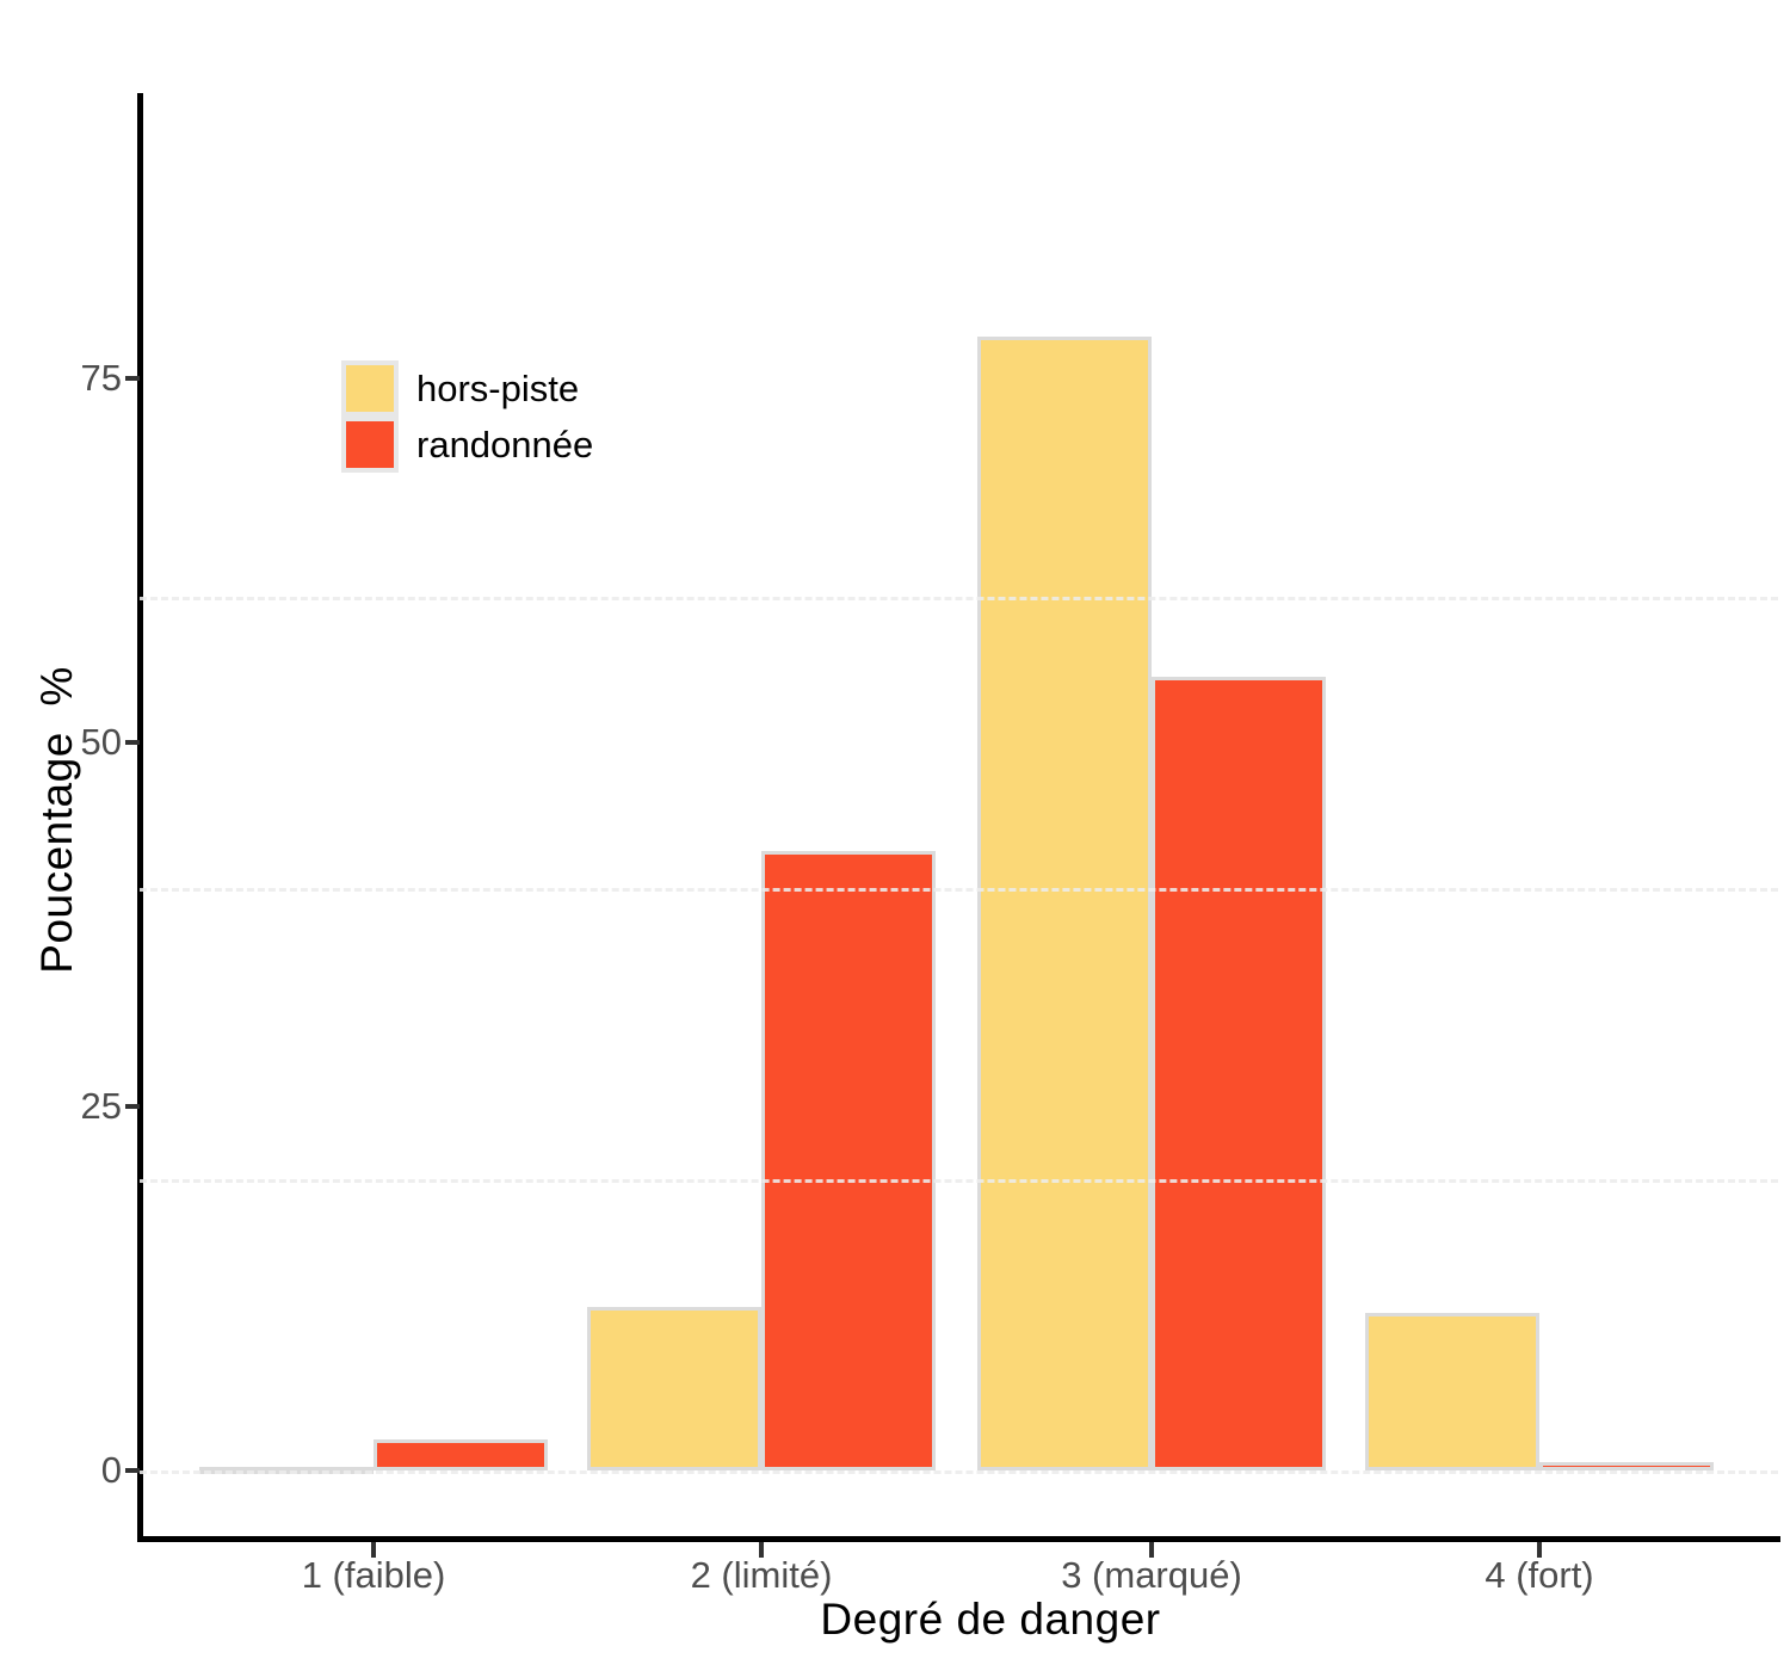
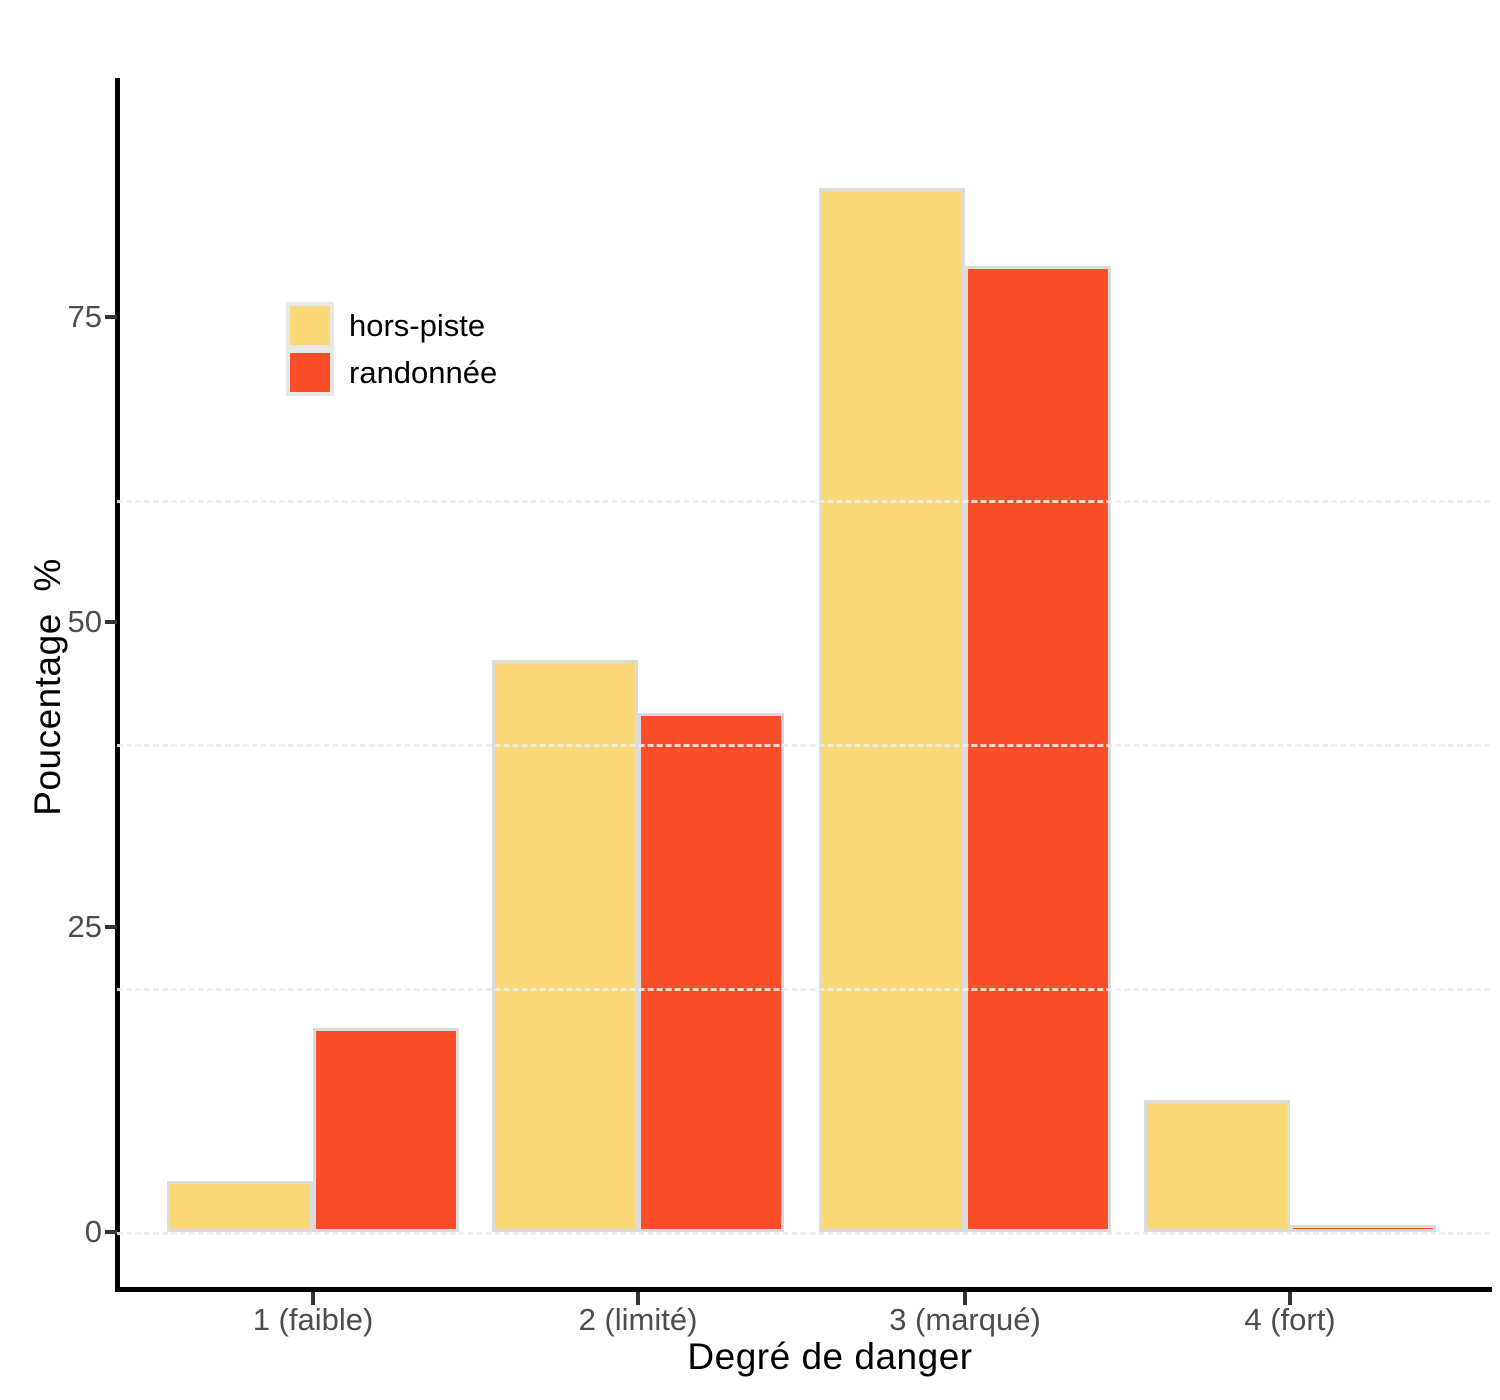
hors-piste/1 (faible): 0.2 -> 4.2
randonnée/1 (faible): 2.1 -> 16.7
hors-piste/2 (limité): 11.2 -> 46.9
hors-piste/3 (marqué): 77.9 -> 85.6
randonnée/3 (marqué): 54.5 -> 79.2
